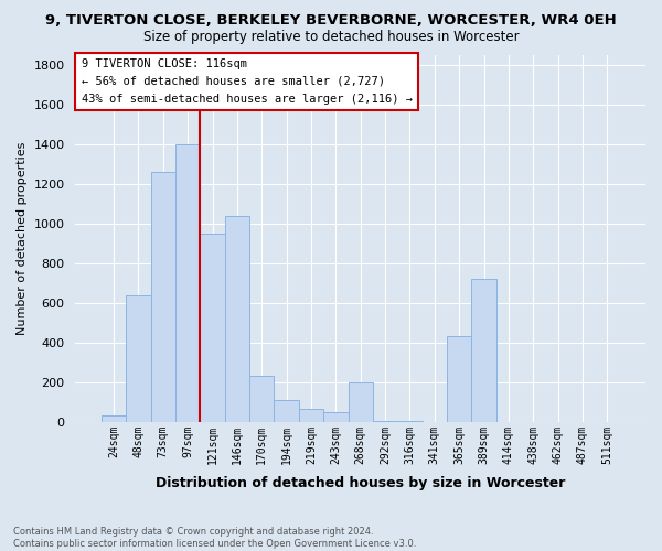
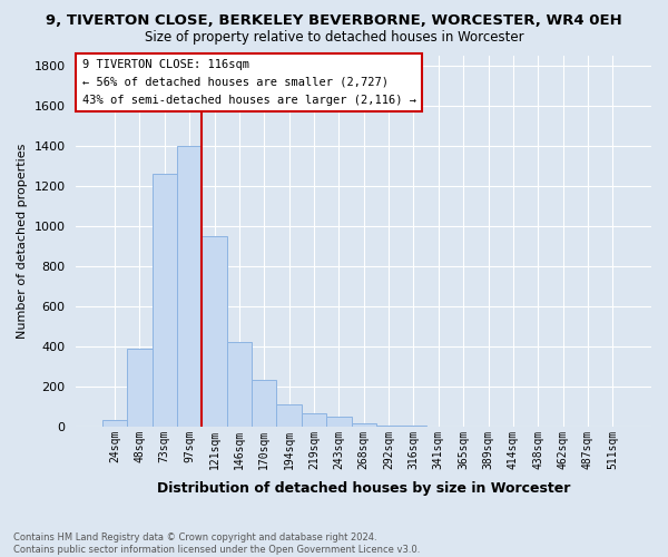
48sqm: 640 -> 390
146sqm: 1040 -> 420
268sqm: 200 -> 20
365sqm: 430 -> 0
389sqm: 720 -> 0
